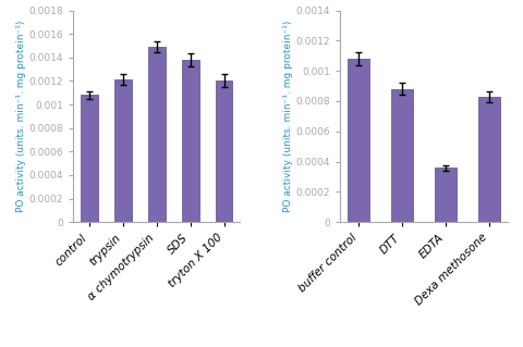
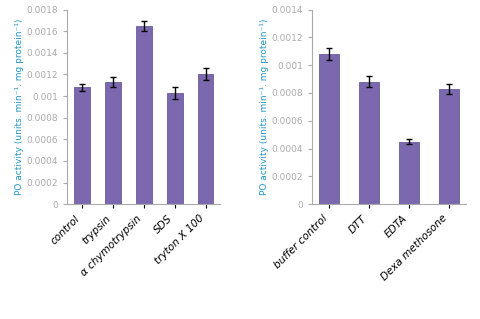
trypsin: 0.00121 -> 0.00113
α chymotrypsin: 0.00149 -> 0.00165
SDS: 0.00138 -> 0.00103
EDTA: 0.00036 -> 0.00045
